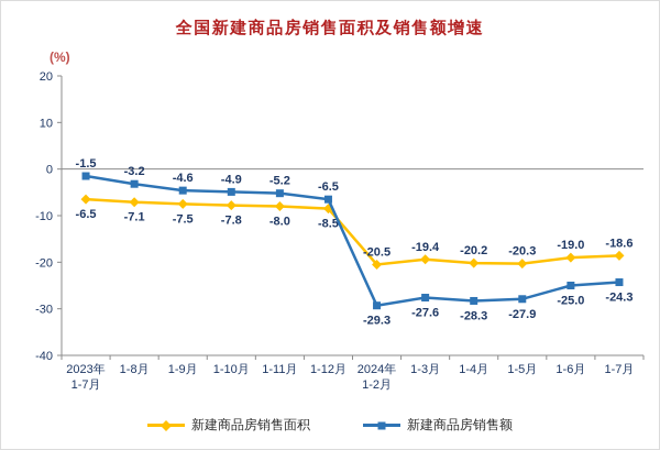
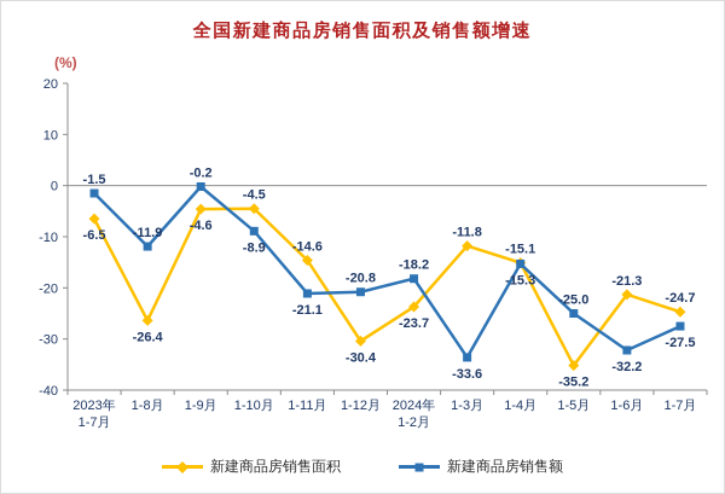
新建商品房销售面积/1-8月: -7.1 -> -26.4
新建商品房销售额/1-8月: -3.2 -> -11.9
新建商品房销售面积/1-9月: -7.5 -> -4.6
新建商品房销售额/1-9月: -4.6 -> -0.2
新建商品房销售面积/1-10月: -7.8 -> -4.5
新建商品房销售额/1-10月: -4.9 -> -8.9
新建商品房销售面积/1-11月: -8.0 -> -14.6
新建商品房销售额/1-11月: -5.2 -> -21.1
新建商品房销售面积/1-12月: -8.5 -> -30.4
新建商品房销售额/1-12月: -6.5 -> -20.8
新建商品房销售面积/2024年 1-2月: -20.5 -> -23.7
新建商品房销售额/2024年 1-2月: -29.3 -> -18.2
新建商品房销售面积/1-3月: -19.4 -> -11.8
新建商品房销售额/1-3月: -27.6 -> -33.6
新建商品房销售面积/1-4月: -20.2 -> -15.1
新建商品房销售额/1-4月: -28.3 -> -15.3
新建商品房销售面积/1-5月: -20.3 -> -35.2
新建商品房销售额/1-5月: -27.9 -> -25.0
新建商品房销售面积/1-6月: -19.0 -> -21.3
新建商品房销售额/1-6月: -25.0 -> -32.2
新建商品房销售面积/1-7月: -18.6 -> -24.7
新建商品房销售额/1-7月: -24.3 -> -27.5
